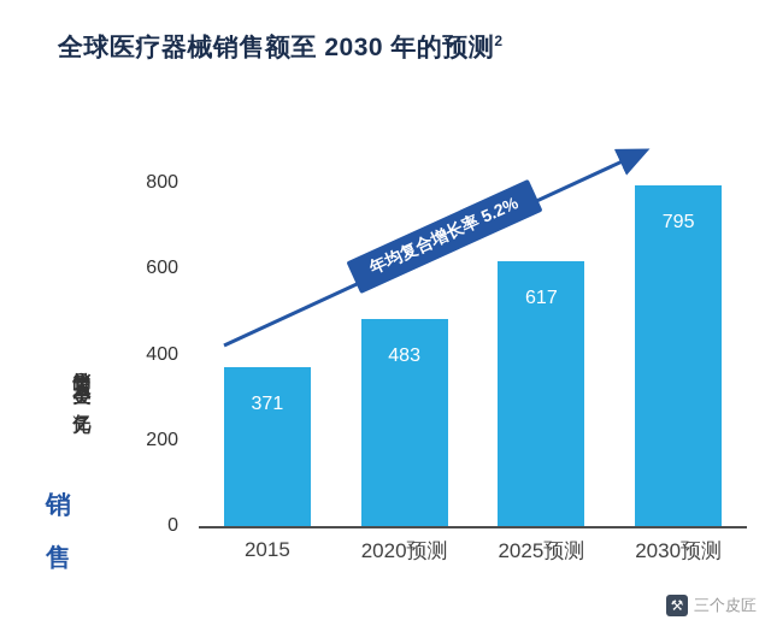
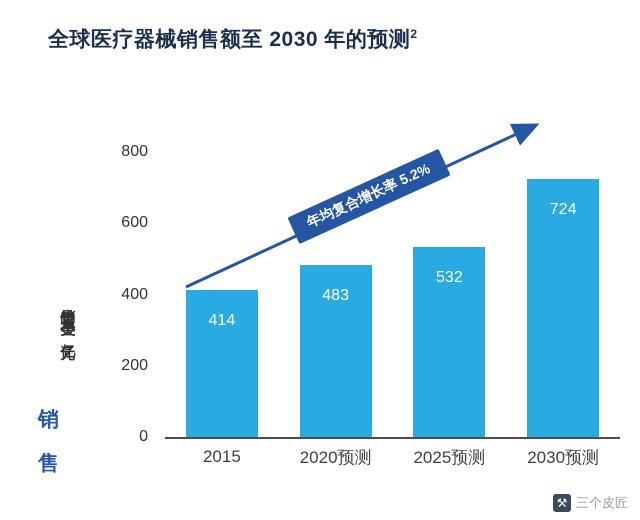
2015: 371 -> 414
2025预测: 617 -> 532
2030预测: 795 -> 724
